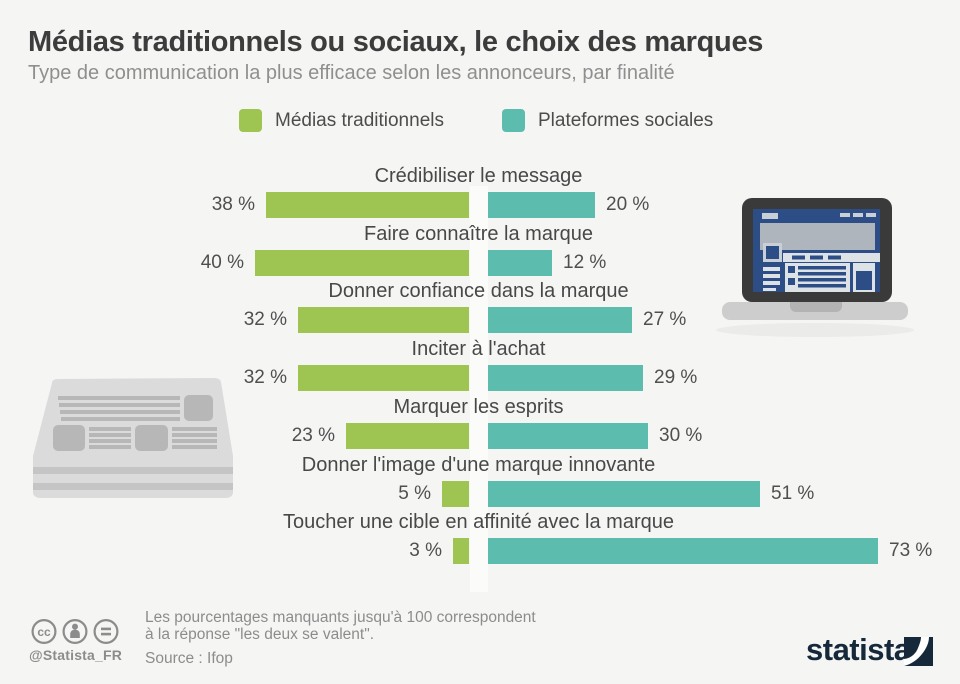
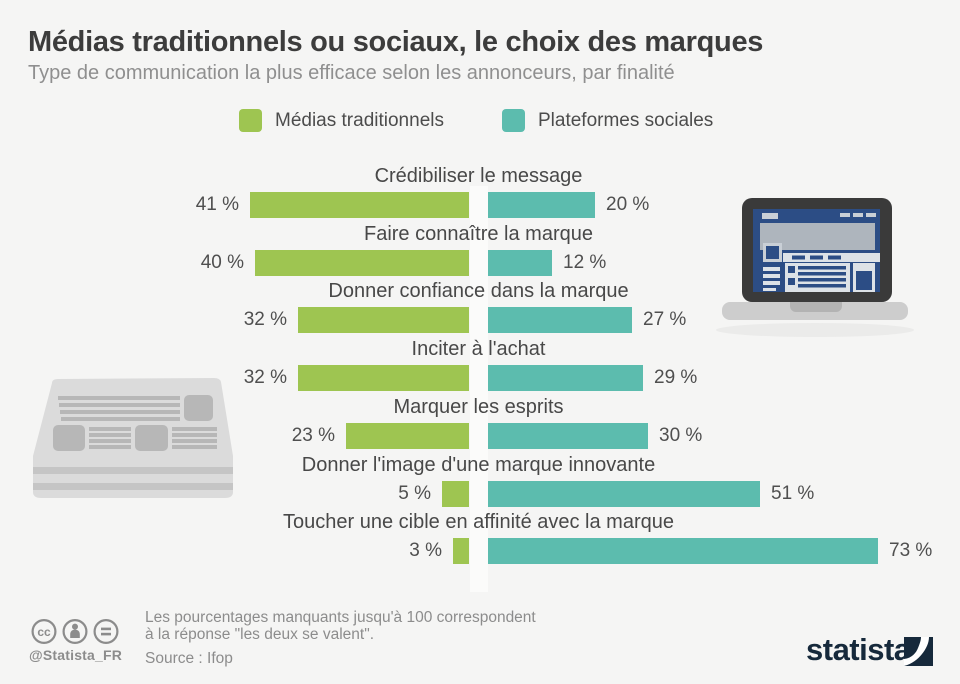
Médias traditionnels/Crédibiliser le message: 38 -> 41
